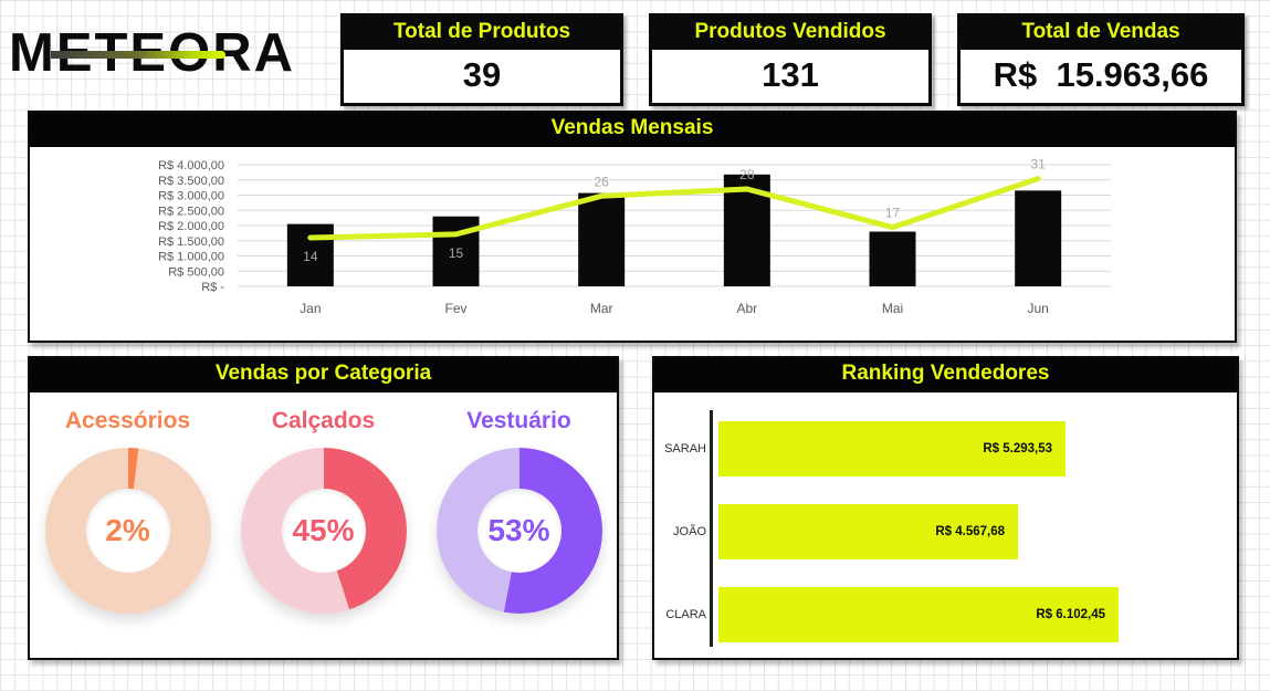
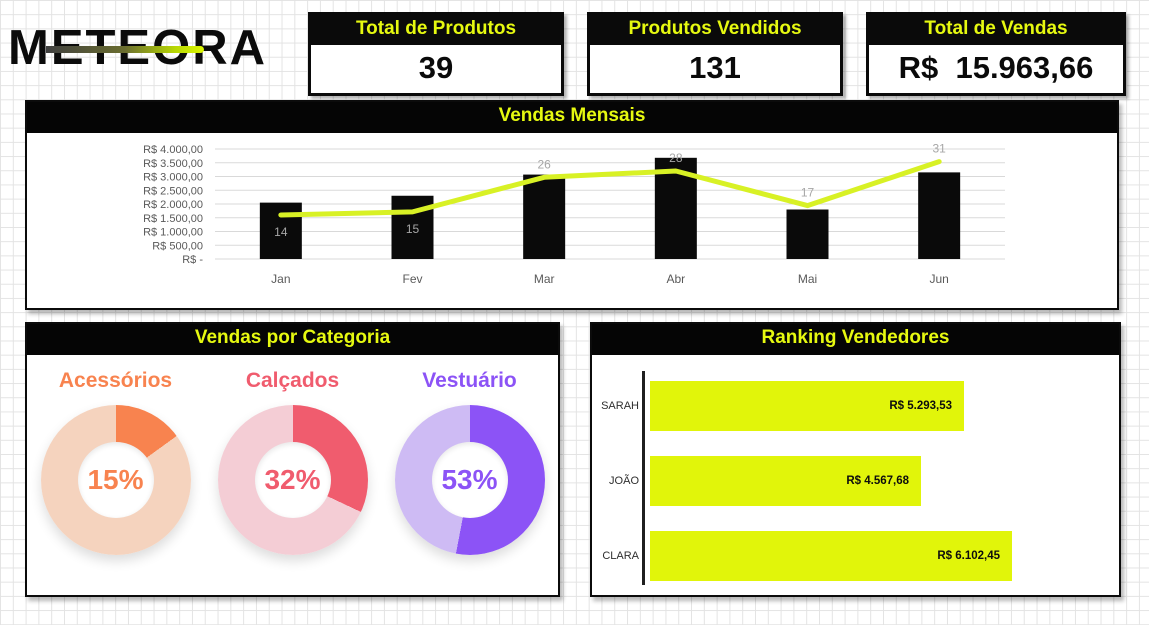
Vendas por Categoria/Acessórios: 2% -> 15%
Vendas por Categoria/Calçados: 45% -> 32%
